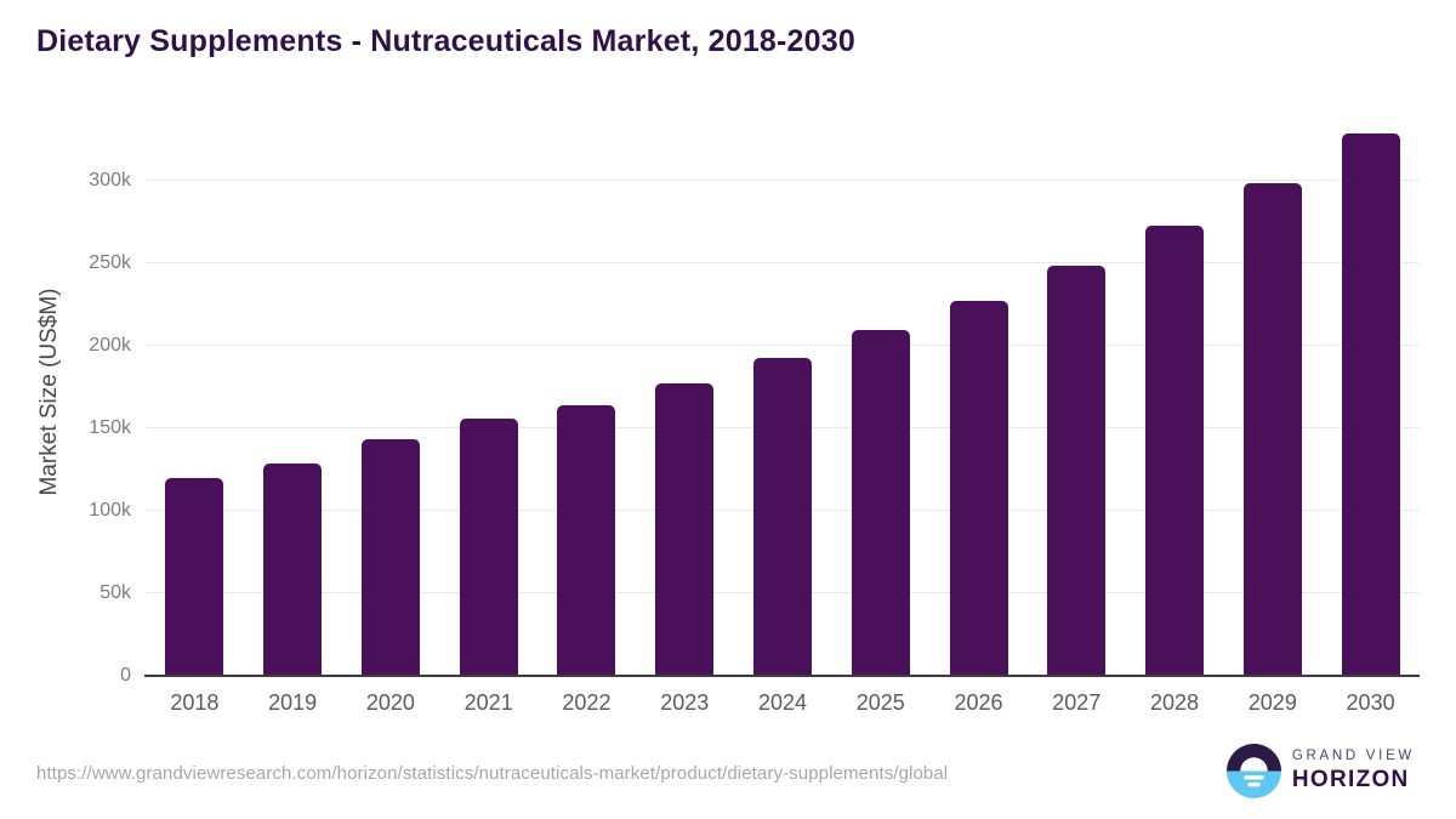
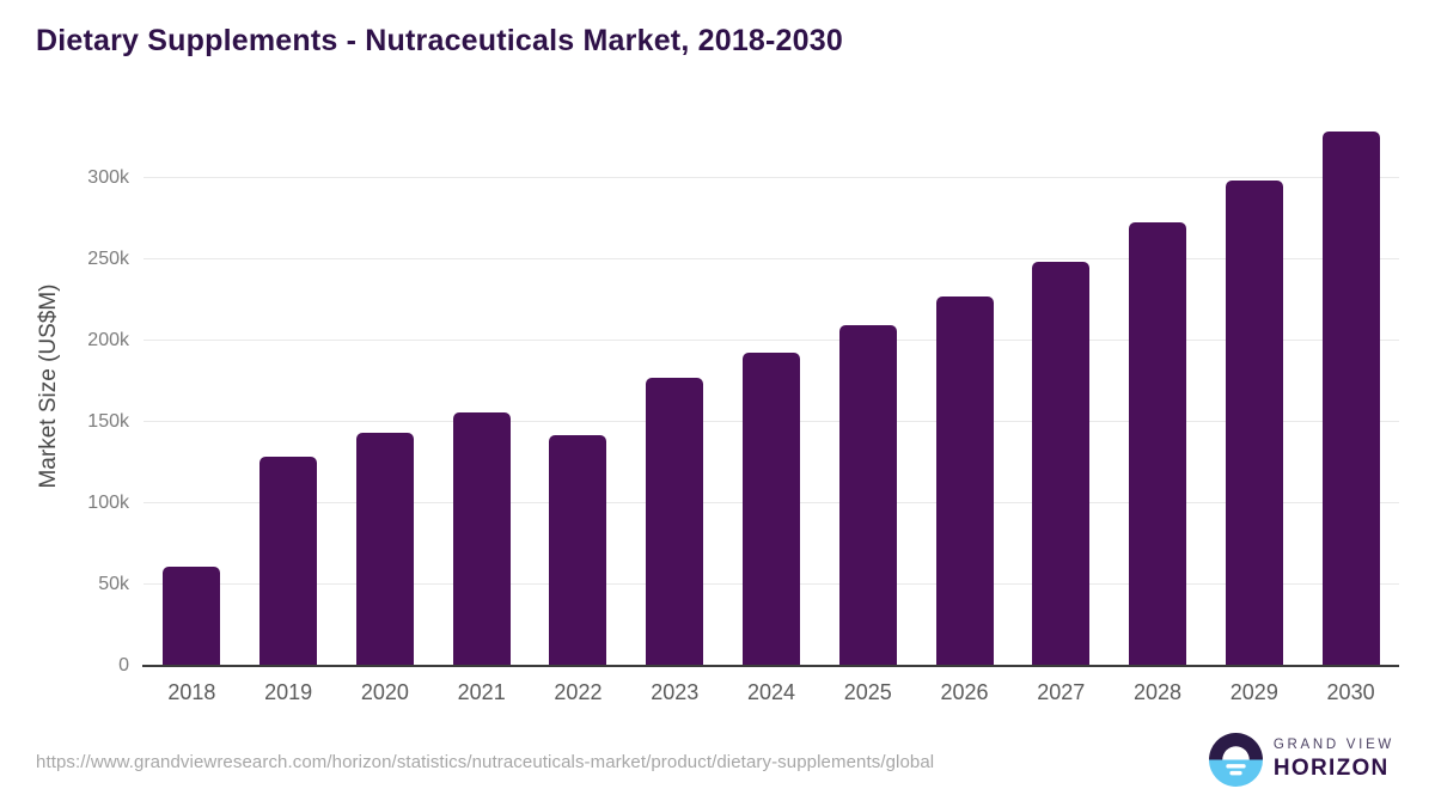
2018: 120k -> 61k
2022: 164k -> 142k
